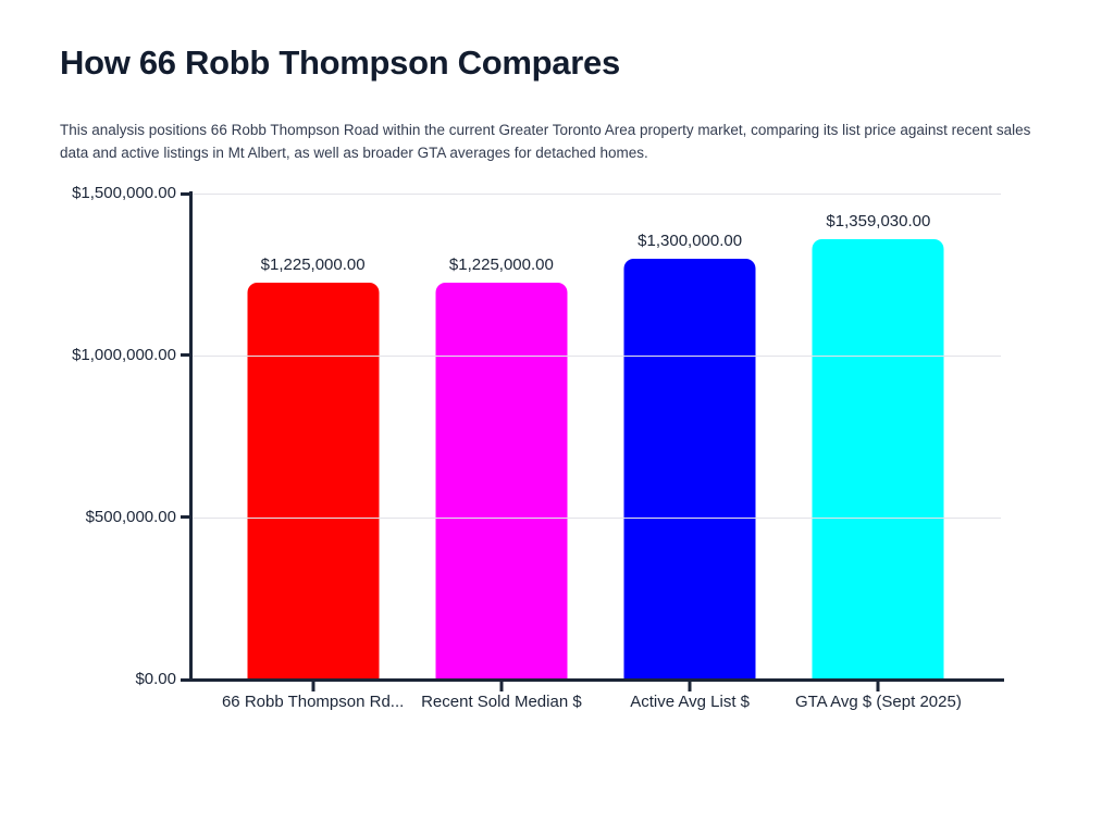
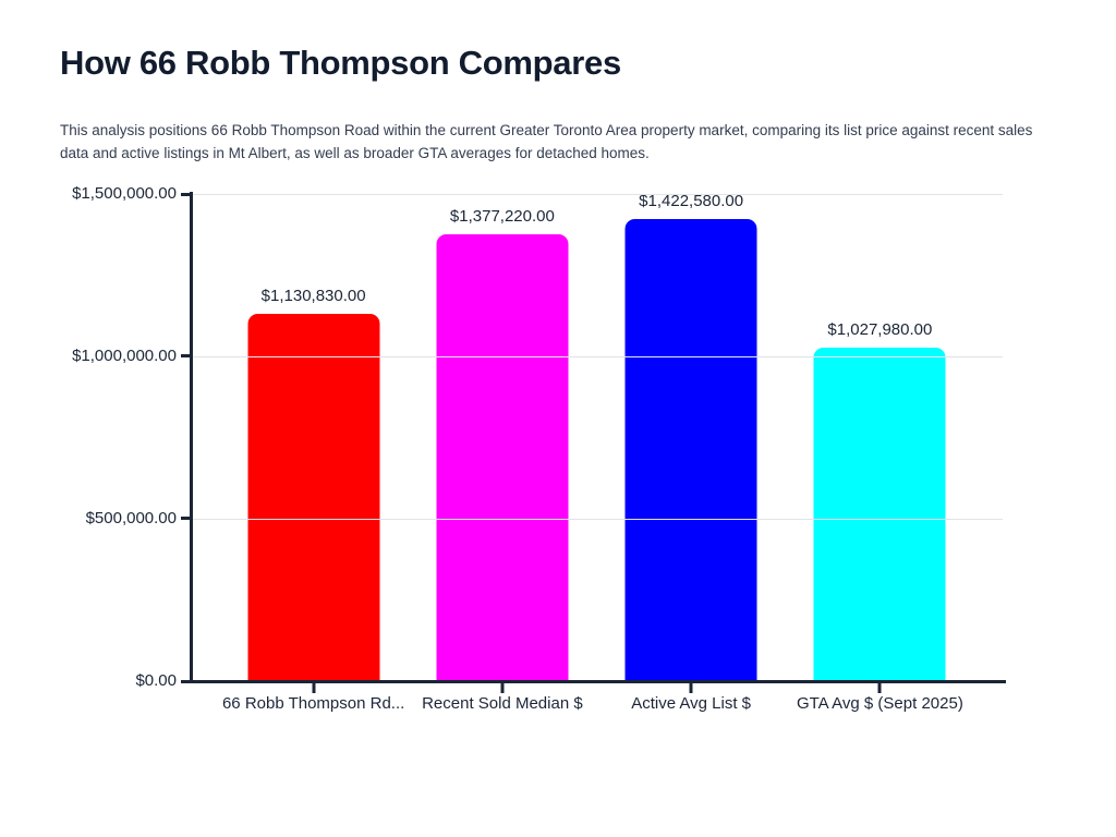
66 Robb Thompson Rd...: $1,225,000.00 -> $1,130,830.00
Recent Sold Median $: $1,225,000.00 -> $1,377,220.00
Active Avg List $: $1,300,000.00 -> $1,422,580.00
GTA Avg $ (Sept 2025): $1,359,030.00 -> $1,027,980.00
